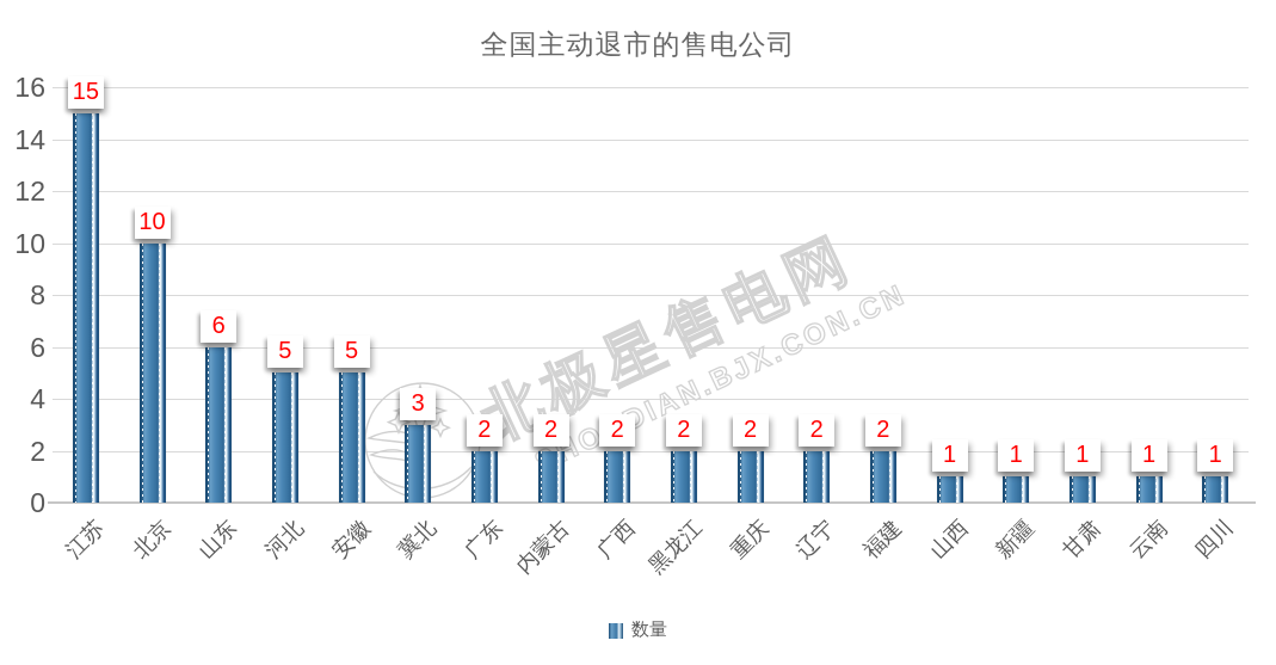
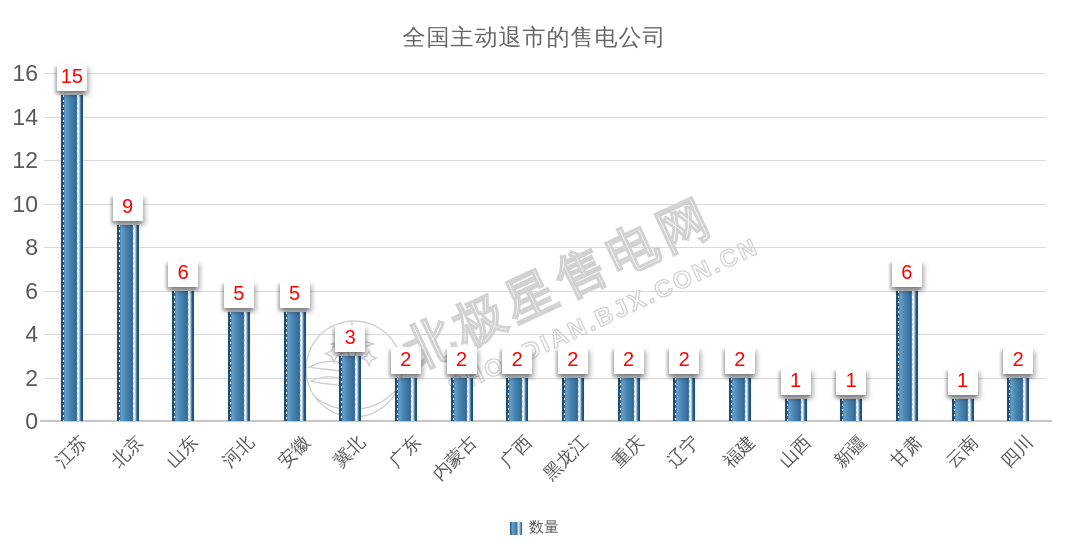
北京: 10 -> 9
甘肃: 1 -> 6
四川: 1 -> 2
